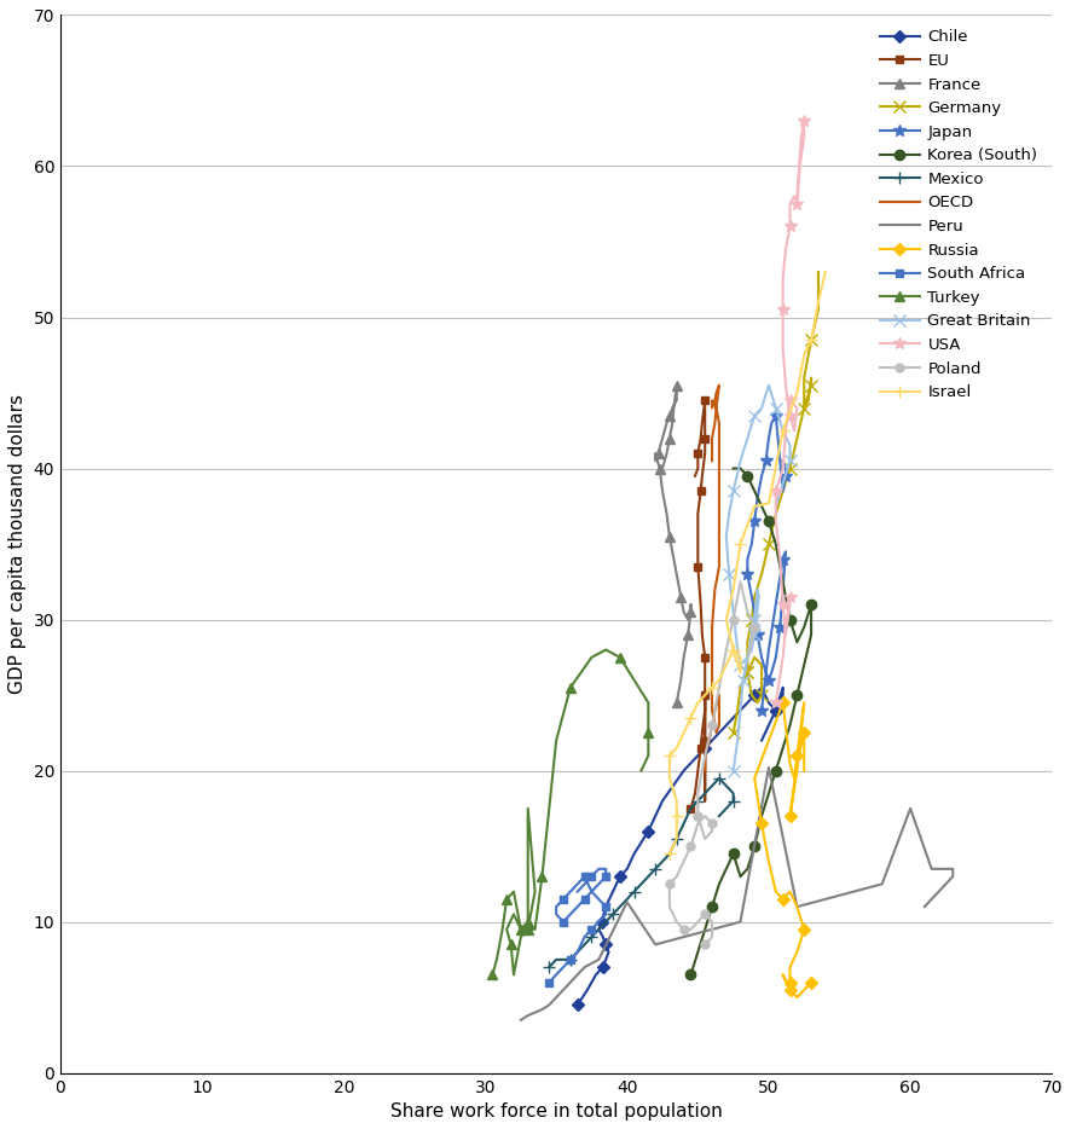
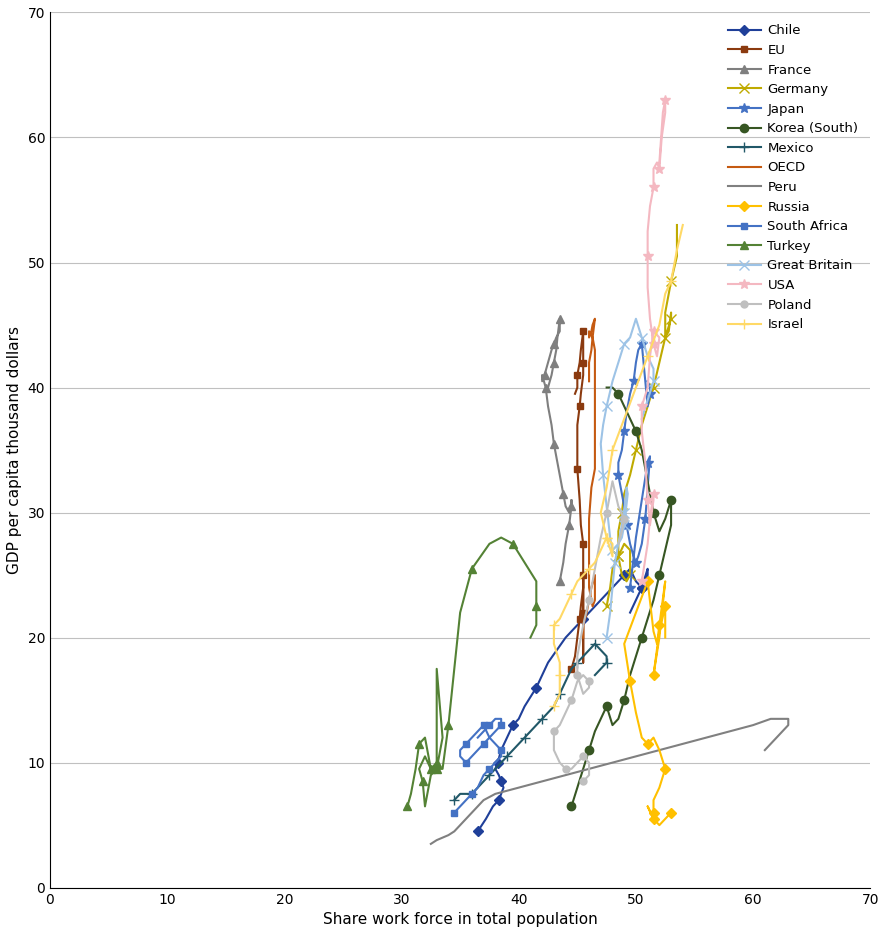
Peru/40: 11.3 -> 8.0
Peru/50: 20.2 -> 10.5
Israel/50: 37.7 -> 40.0
Peru/60: 17.5 -> 13.0
